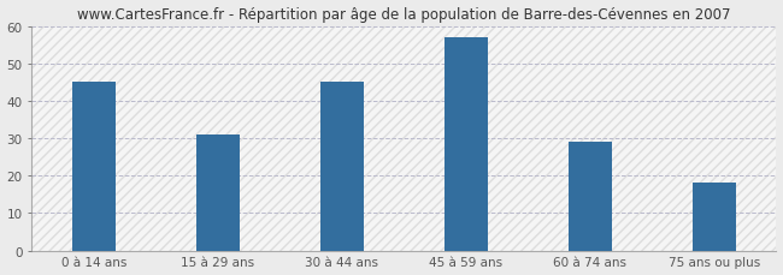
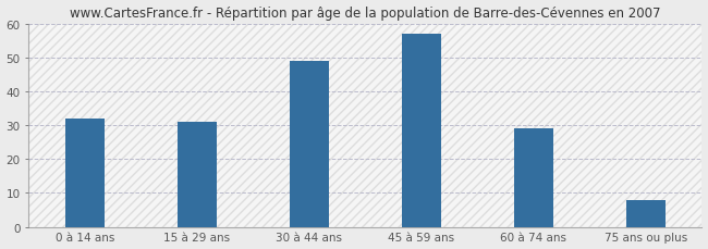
0 à 14 ans: 45 -> 32
30 à 44 ans: 45 -> 49
75 ans ou plus: 18 -> 8
